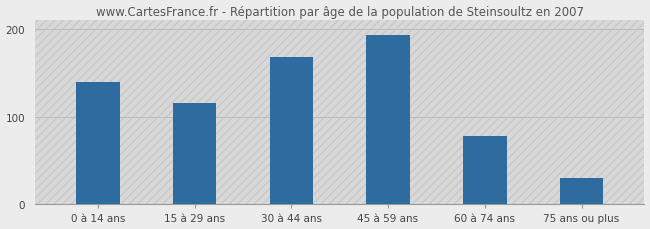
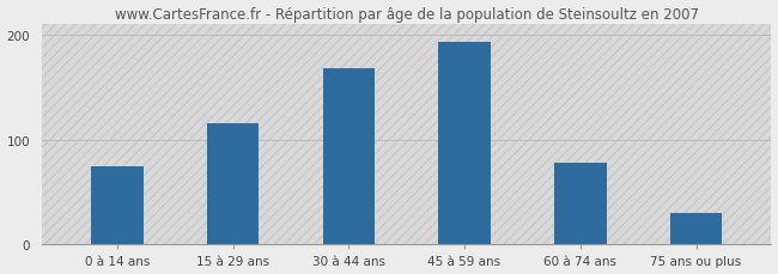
0 à 14 ans: 140 -> 74
